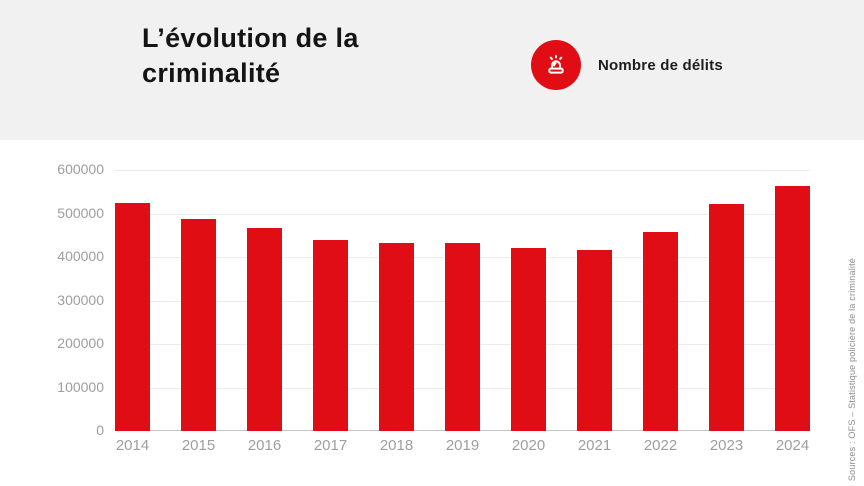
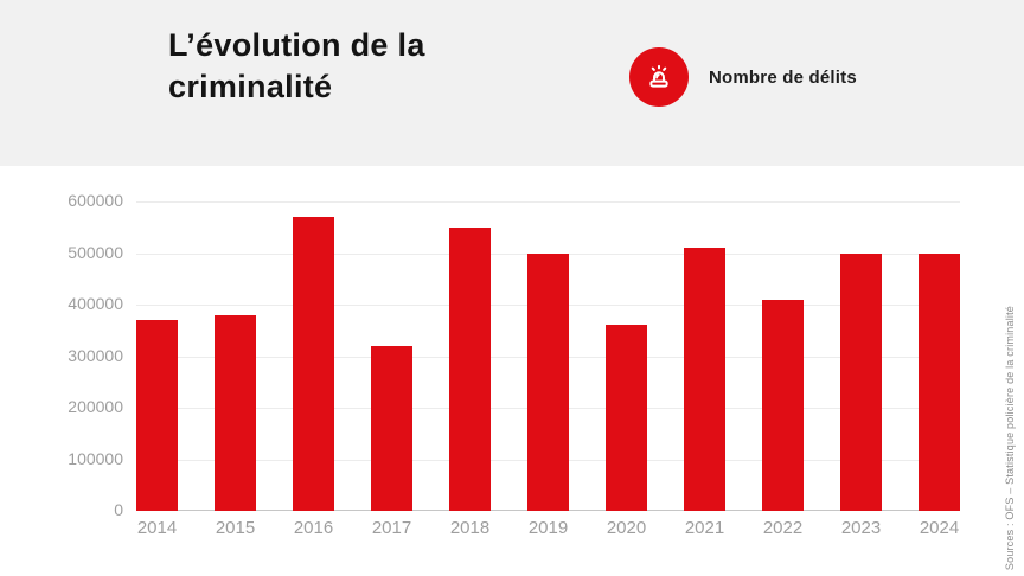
2014: 520000 -> 370000
2015: 490000 -> 380000
2016: 470000 -> 570000
2017: 440000 -> 320000
2018: 430000 -> 550000
2019: 430000 -> 500000
2020: 420000 -> 360000
2021: 420000 -> 510000
2022: 460000 -> 410000
2023: 520000 -> 500000
2024: 560000 -> 500000
